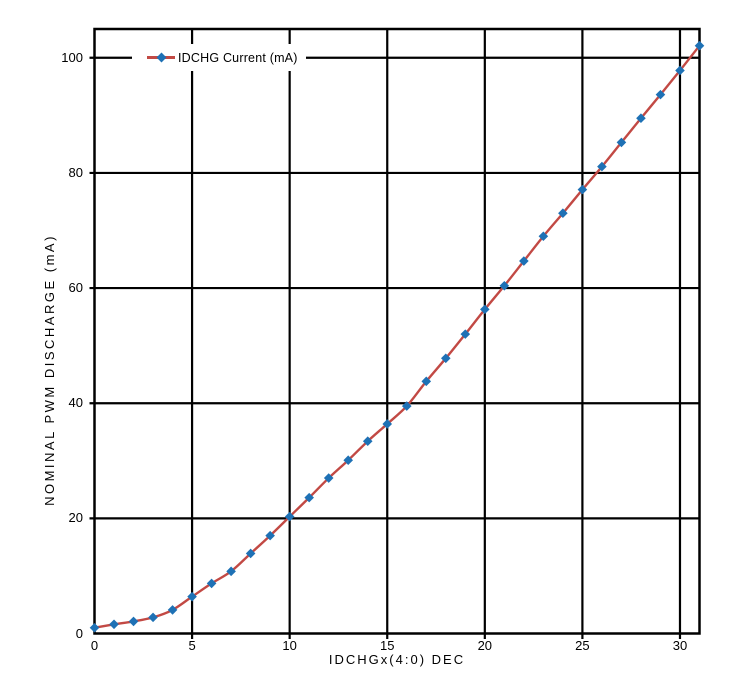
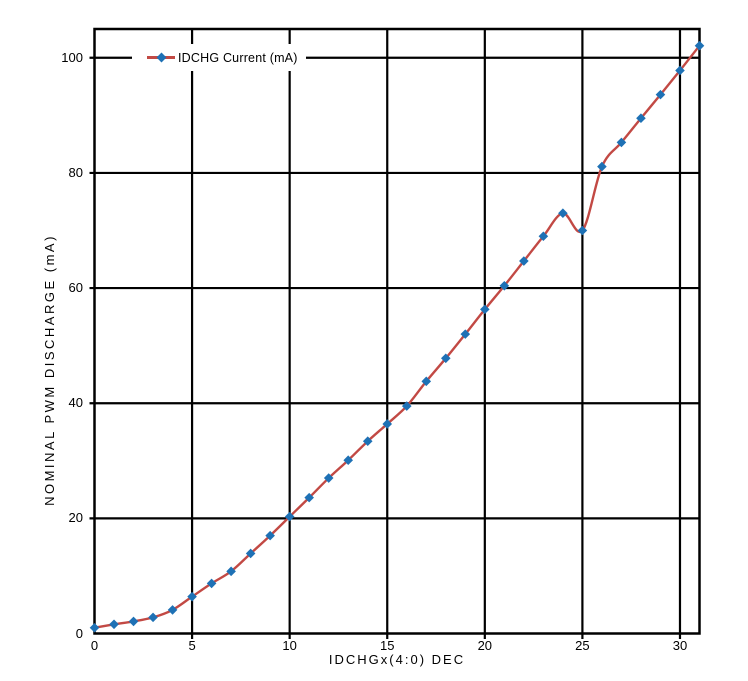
25: 77 -> 70
